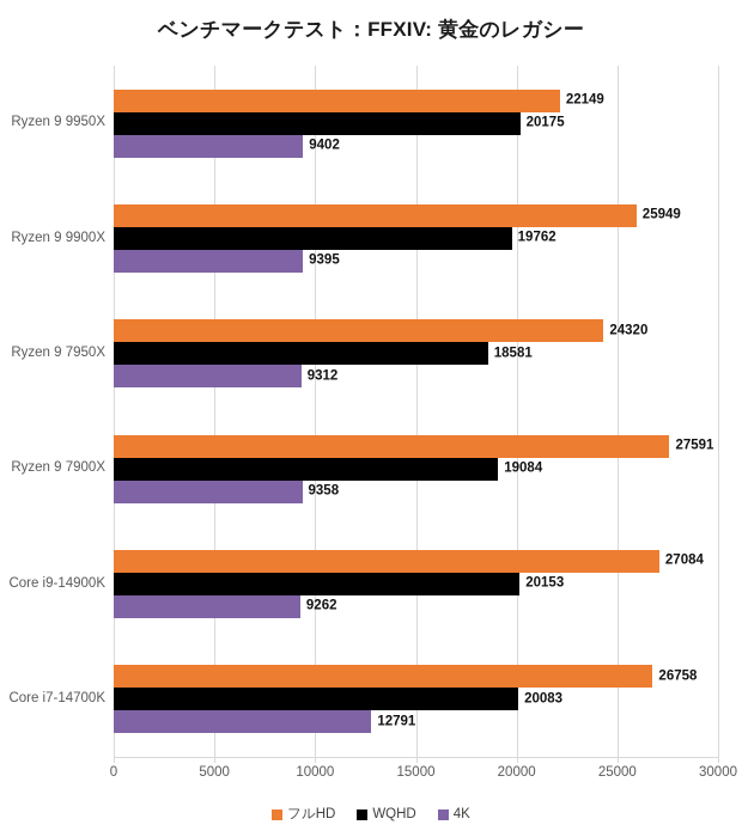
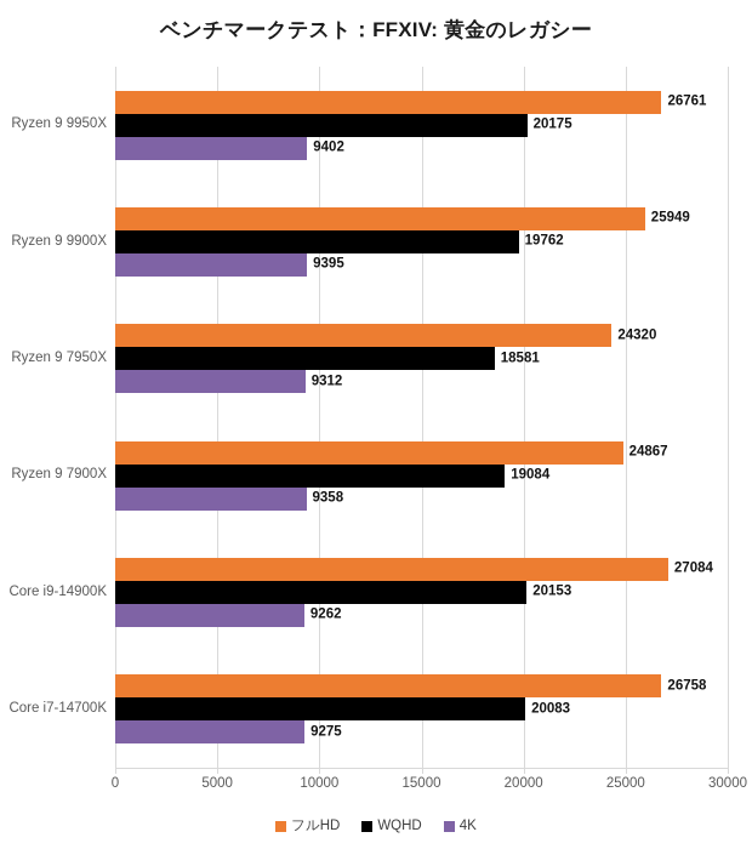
フルHD/Ryzen 9 9950X: 22149 -> 26761
フルHD/Ryzen 9 7900X: 27591 -> 24867
4K/Core i7-14700K: 12791 -> 9275
